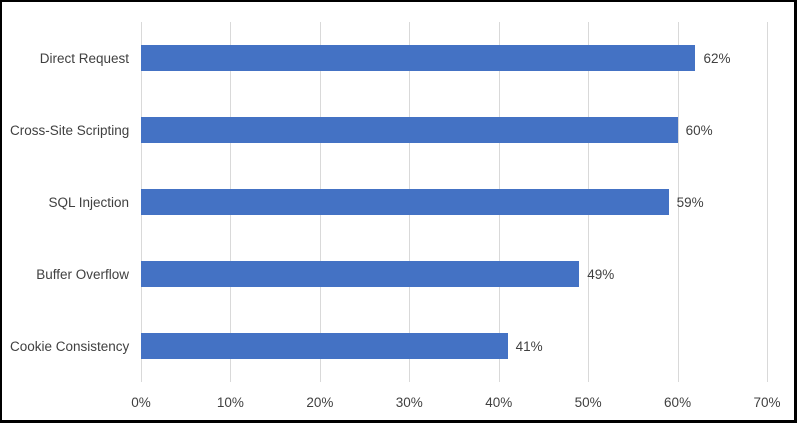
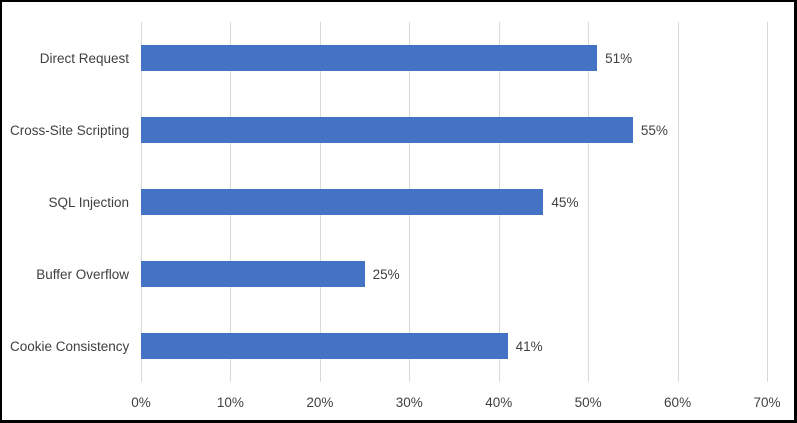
Direct Request: 62% -> 51%
Cross-Site Scripting: 60% -> 55%
SQL Injection: 59% -> 45%
Buffer Overflow: 49% -> 25%
